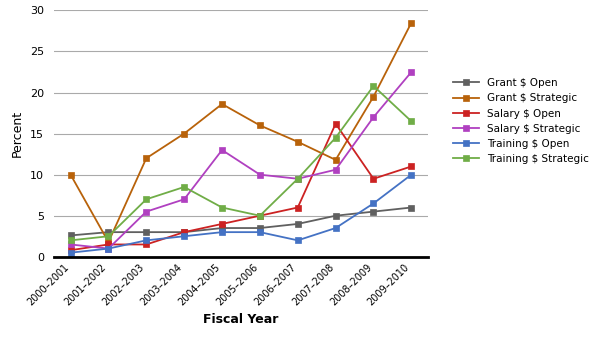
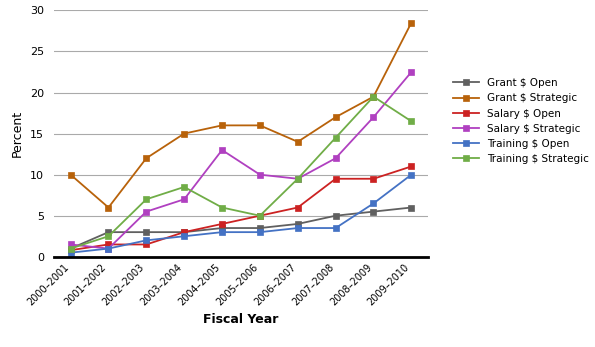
Grant $ Open/2000–2001: 2.6 -> 1.0
Training $ Strategic/2000–2001: 2.0 -> 1.0
Grant $ Strategic/2001–2002: 1.8 -> 6.0
Grant $ Strategic/2004–2005: 18.6 -> 16.0
Training $ Open/2006–2007: 2.0 -> 3.5
Grant $ Strategic/2007–2008: 11.8 -> 17.0
Salary $ Open/2007–2008: 16.2 -> 9.5
Salary $ Strategic/2007–2008: 10.6 -> 12.0
Training $ Strategic/2008–2009: 20.8 -> 19.5
